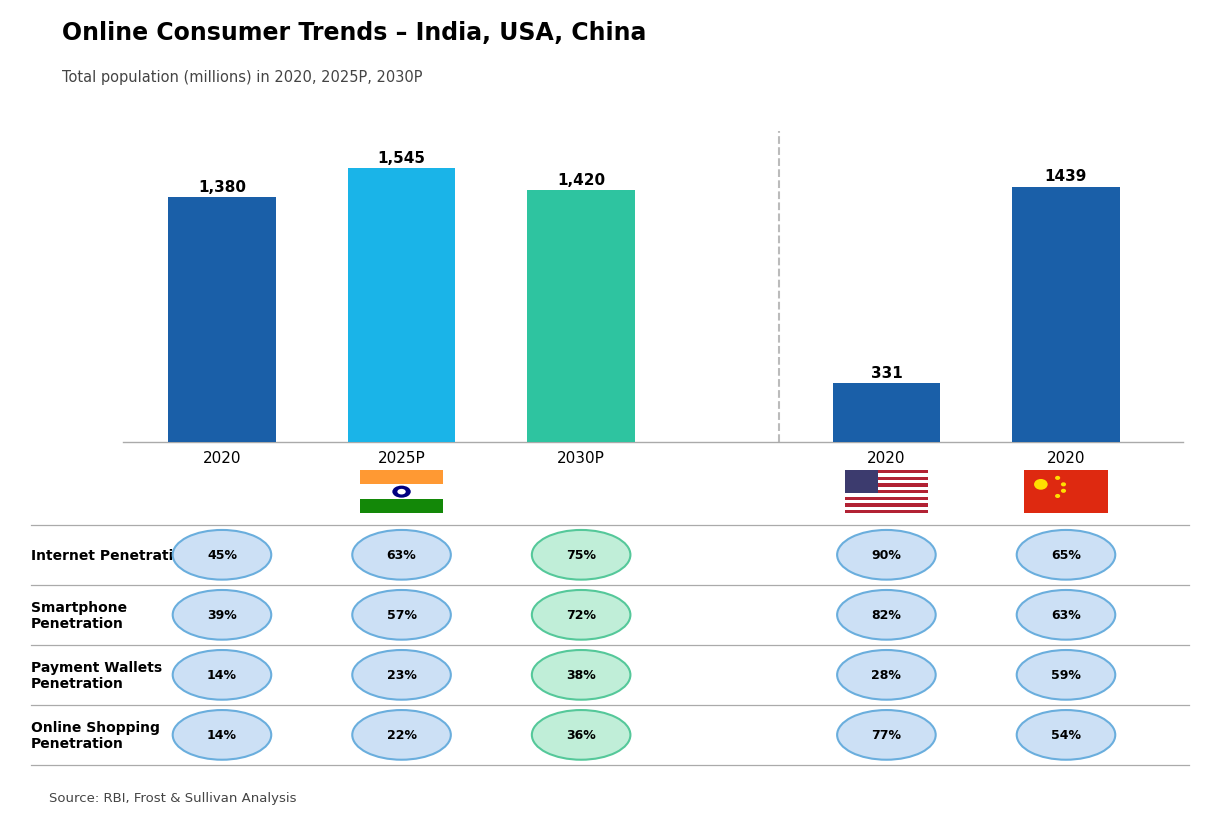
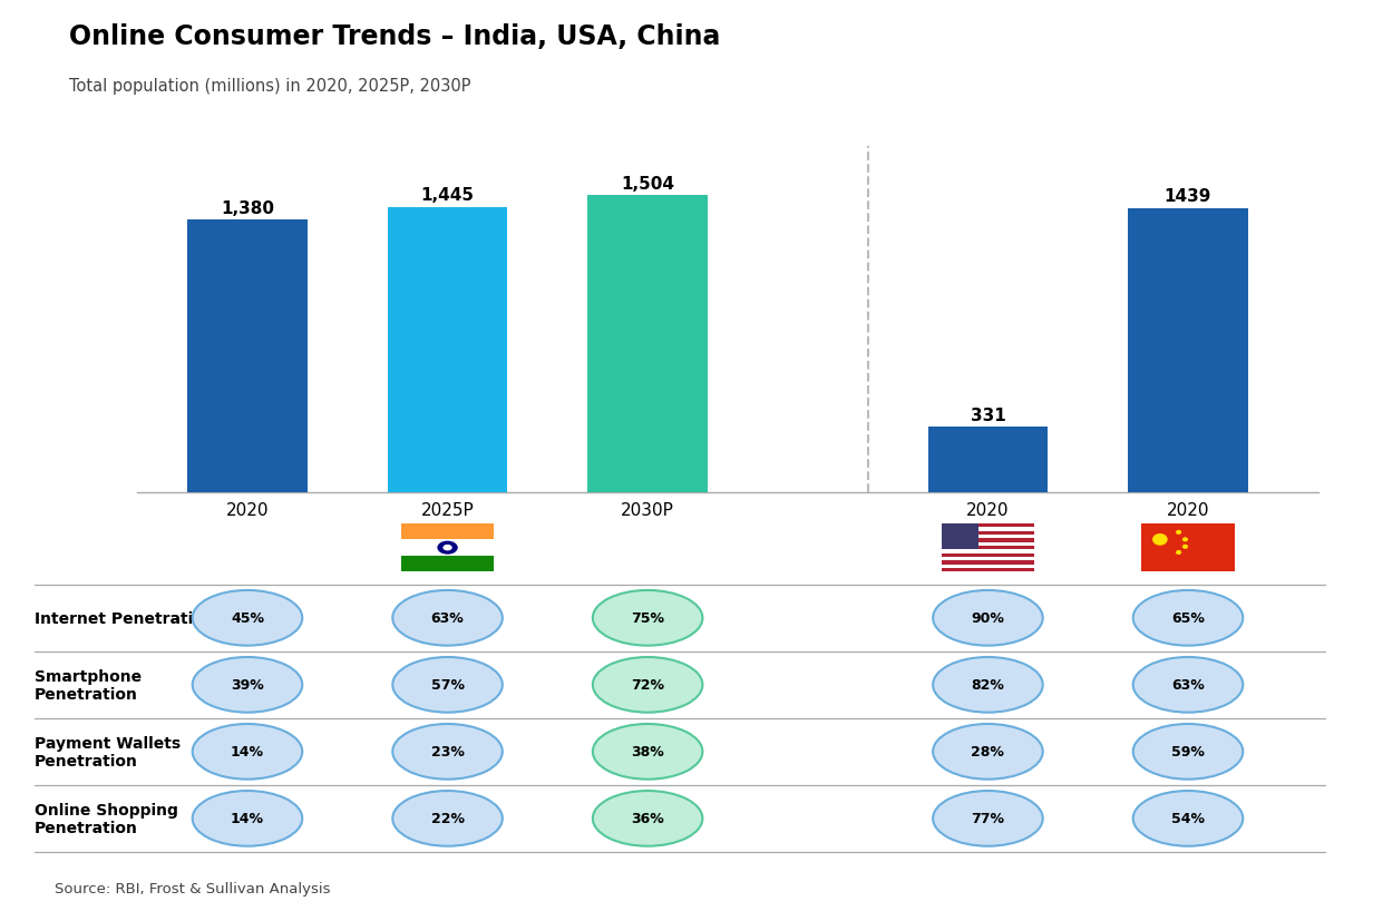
2025P: 1,545 -> 1,445
2030P: 1,420 -> 1,504
